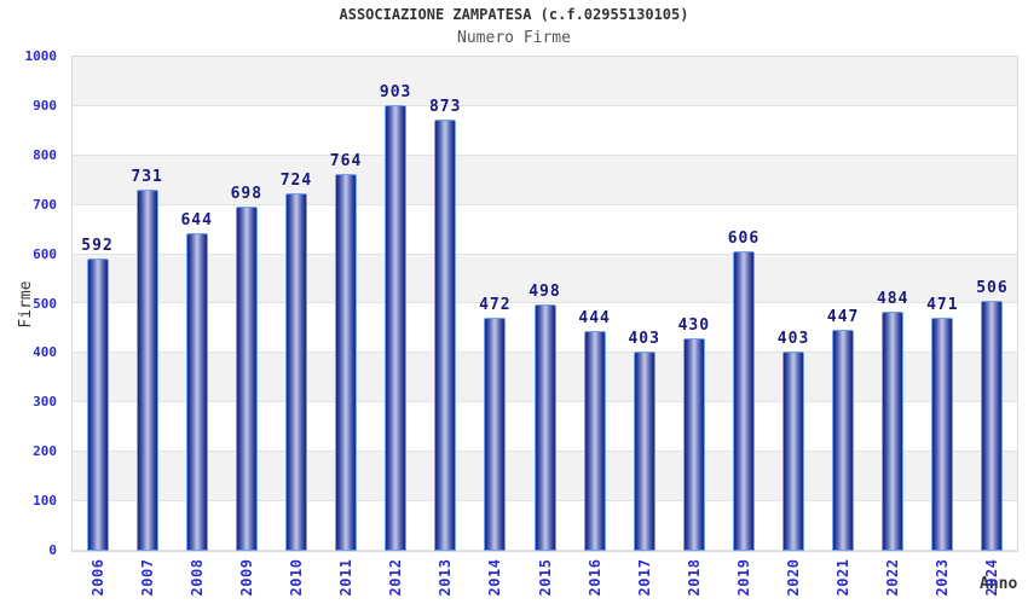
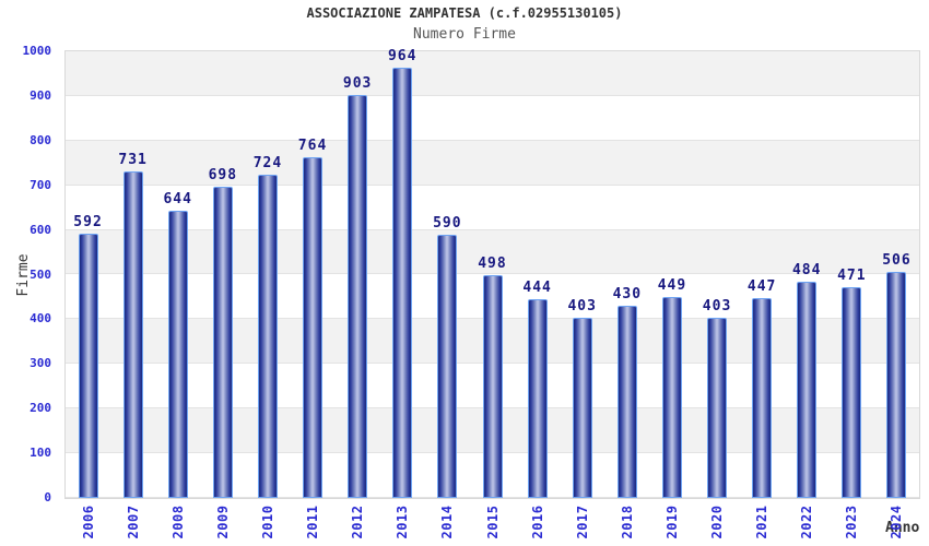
2013: 873 -> 964
2014: 472 -> 590
2019: 606 -> 449
